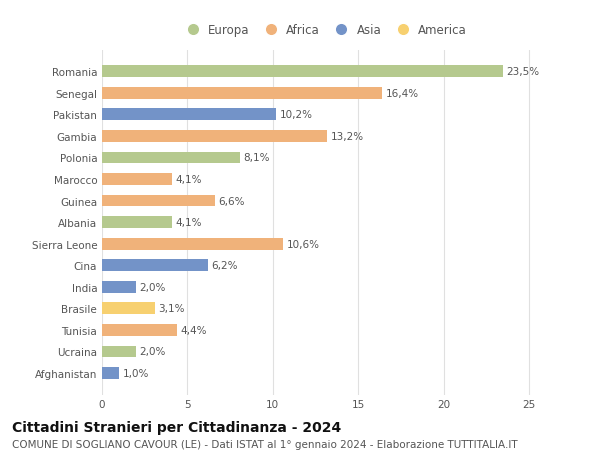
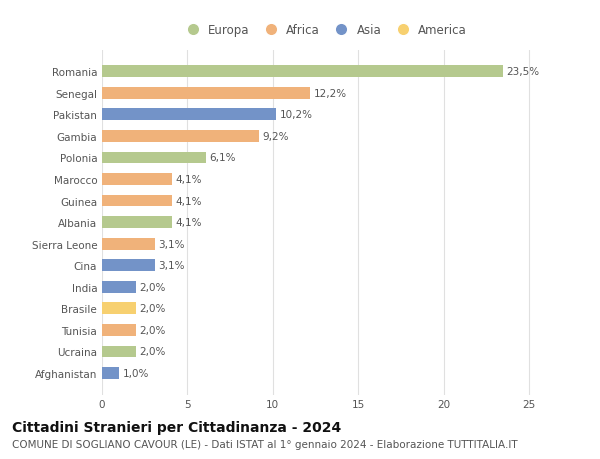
Senegal: 16,4% -> 12,2%
Gambia: 13,2% -> 9,2%
Polonia: 8,1% -> 6,1%
Guinea: 6,6% -> 4,1%
Sierra Leone: 10,6% -> 3,1%
Cina: 6,2% -> 3,1%
Brasile: 3,1% -> 2,0%
Tunisia: 4,4% -> 2,0%
